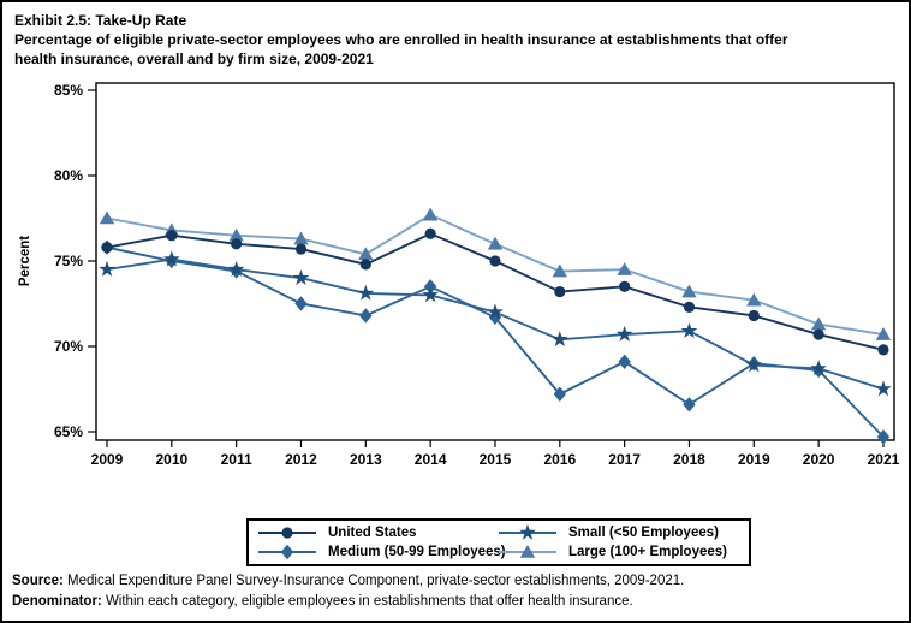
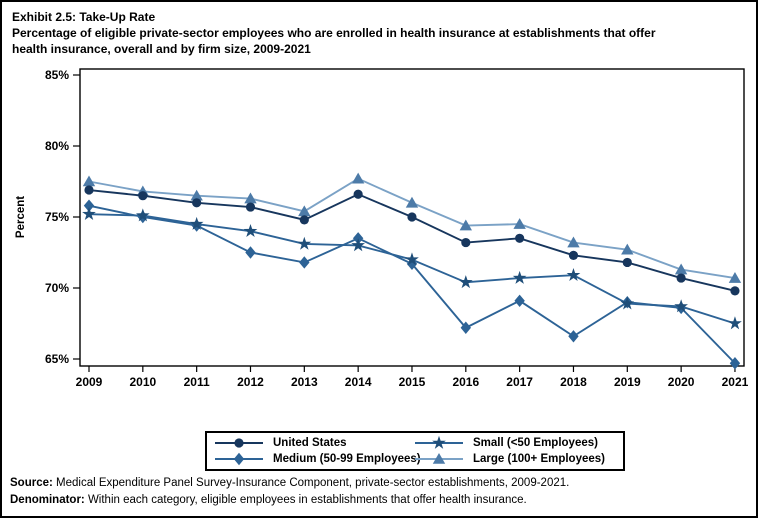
United States/2009: 75.8% -> 76.9%
Small (<50 Employees)/2009: 74.5% -> 75.2%
